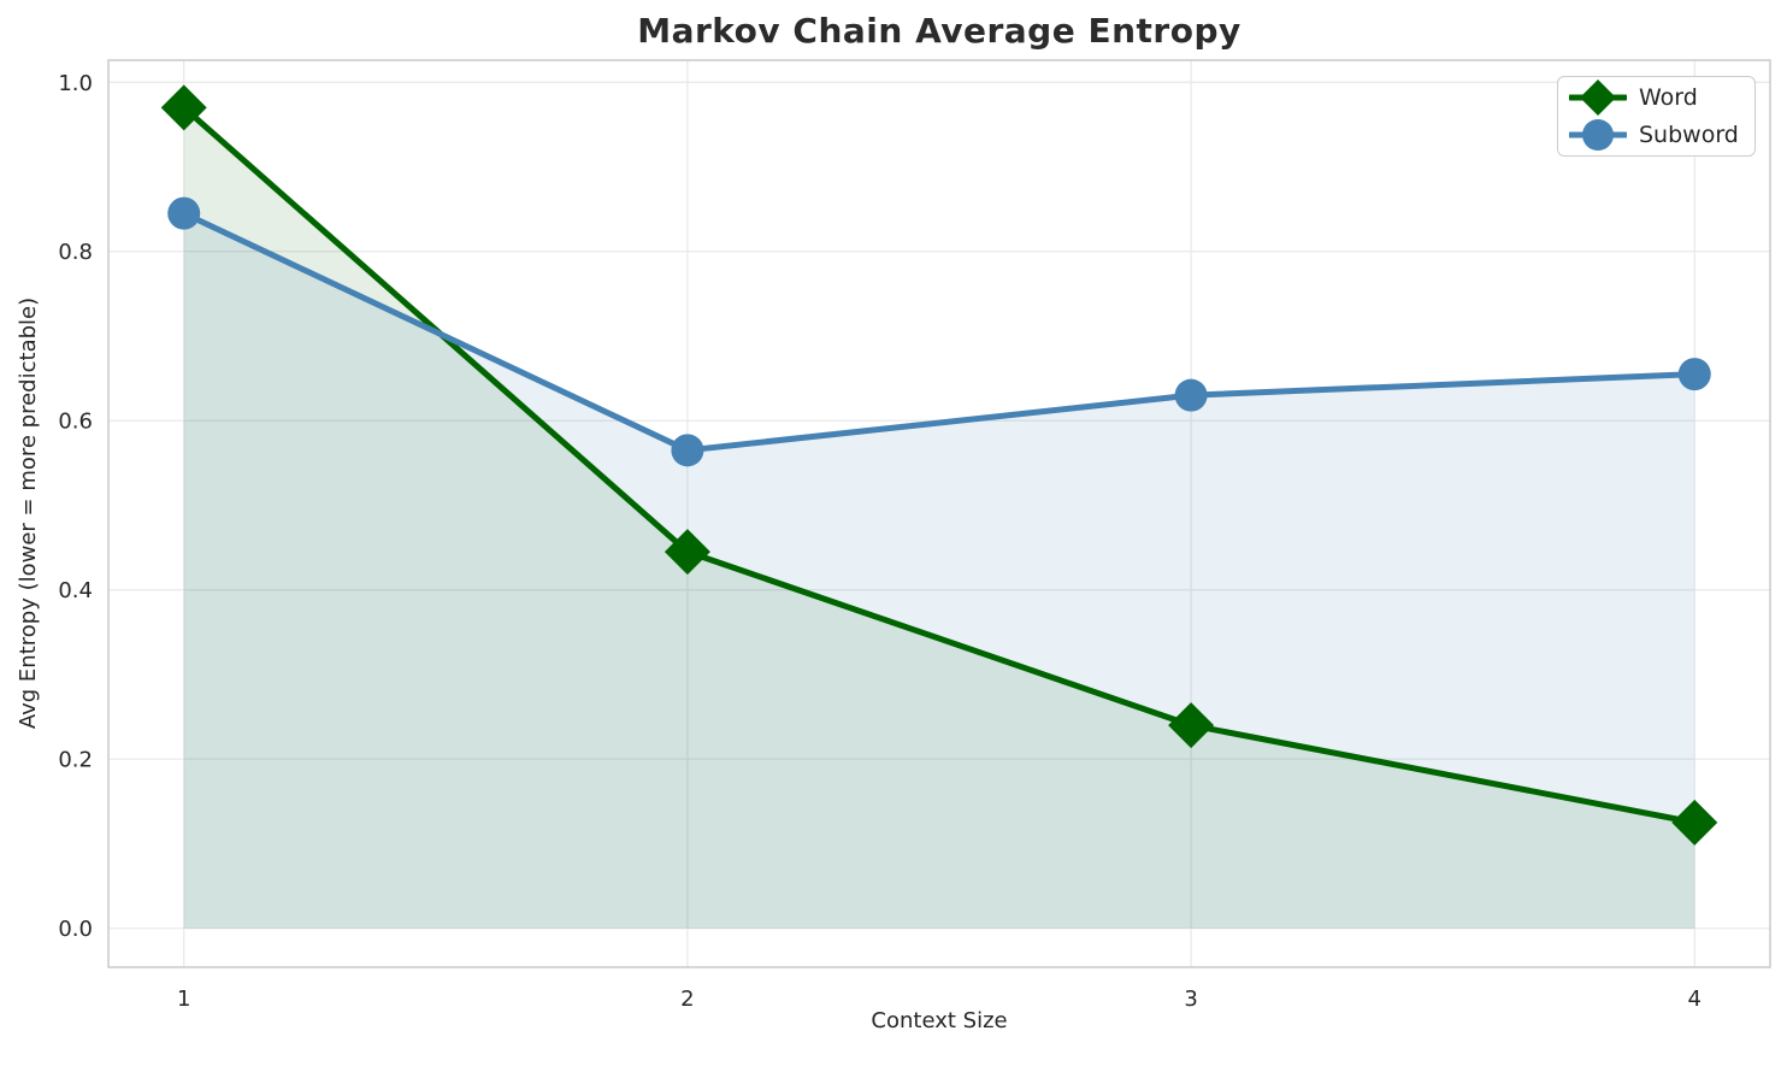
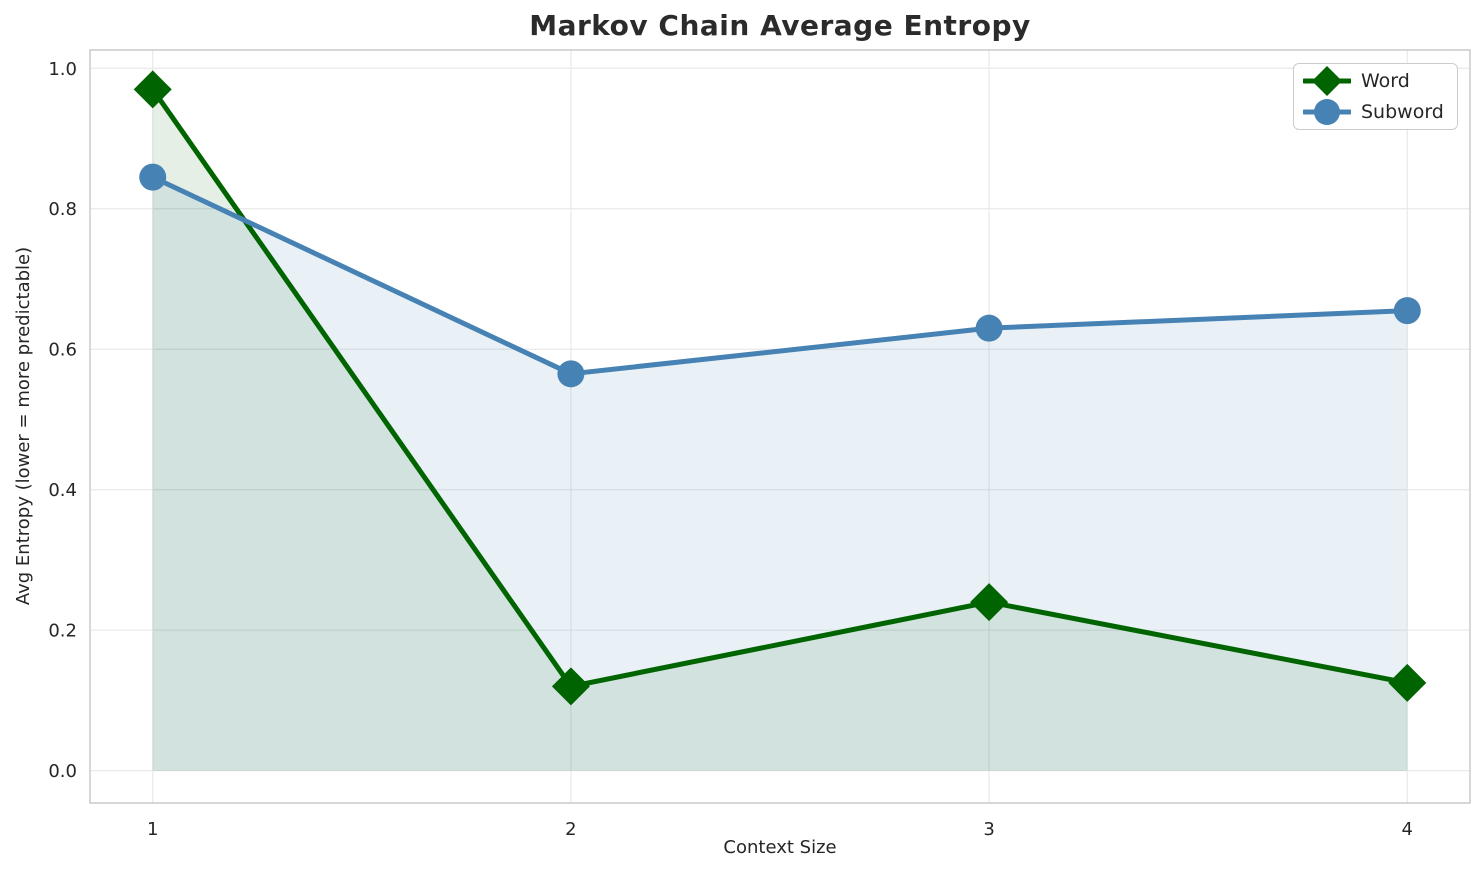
Word/2: 0.45 -> 0.12
